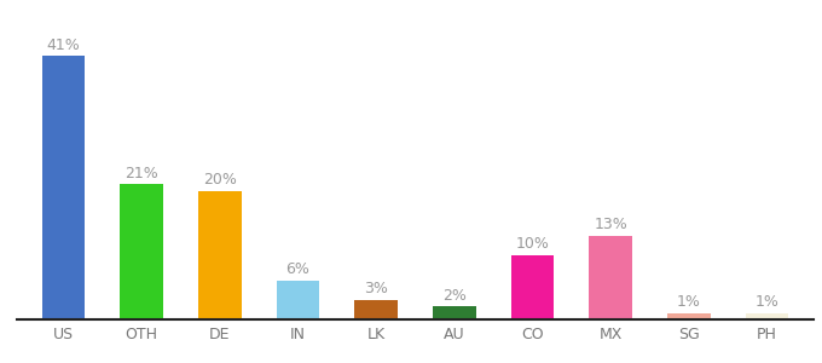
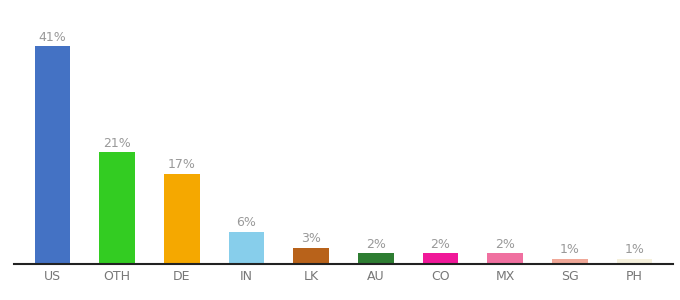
DE: 20% -> 17%
CO: 10% -> 2%
MX: 13% -> 2%
